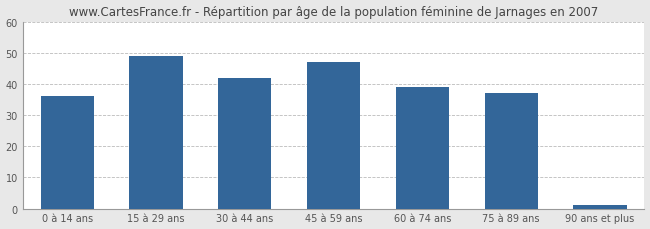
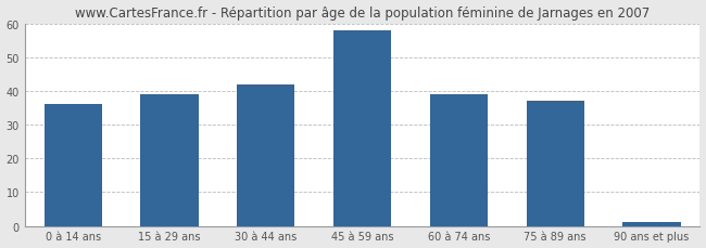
15 à 29 ans: 49 -> 39
45 à 59 ans: 47 -> 58
